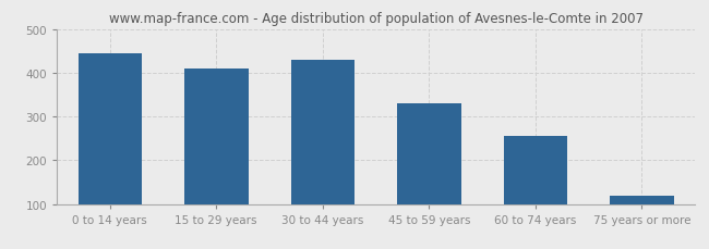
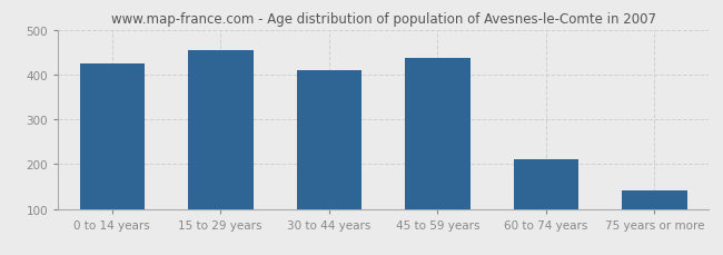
0 to 14 years: 445 -> 425
15 to 29 years: 410 -> 455
30 to 44 years: 430 -> 410
45 to 59 years: 330 -> 438
60 to 74 years: 255 -> 212
75 years or more: 120 -> 142
